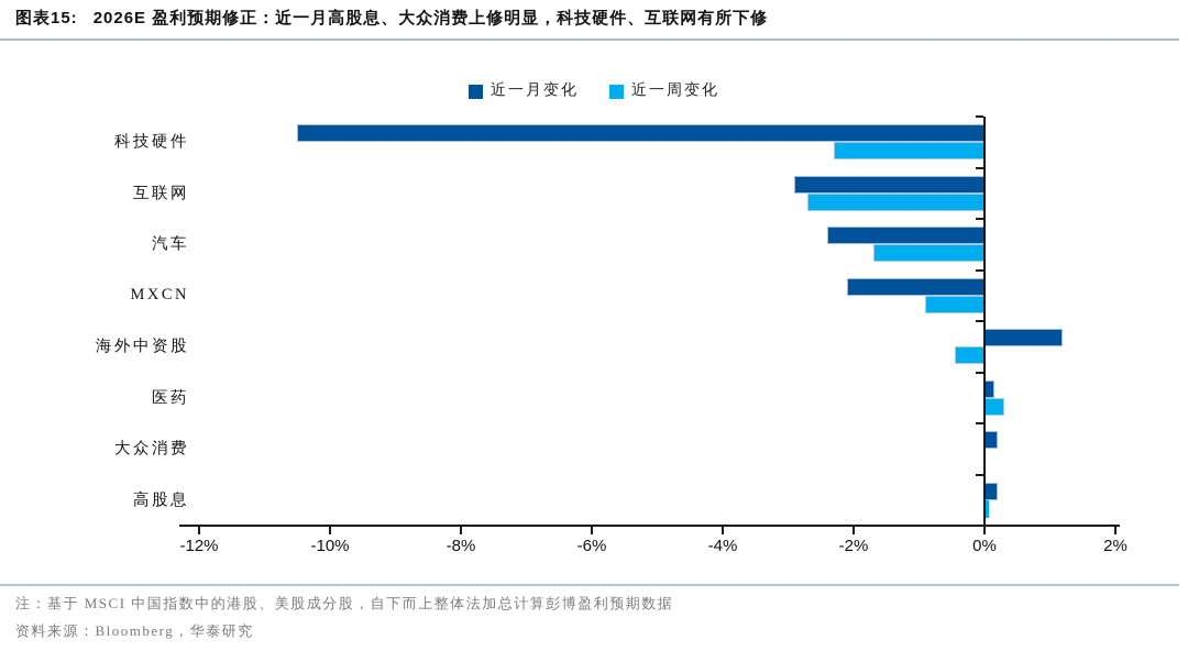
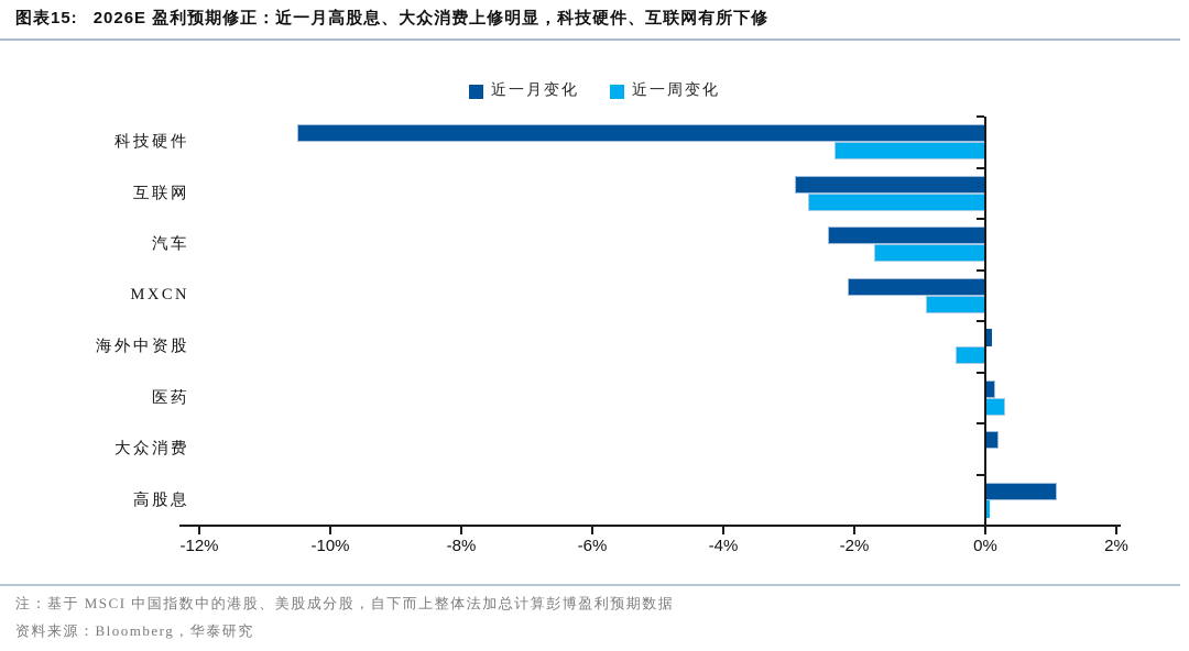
近一月变化/海外中资股: 1.2% -> 0.1%
近一月变化/高股息: 0.2% -> 1.1%
